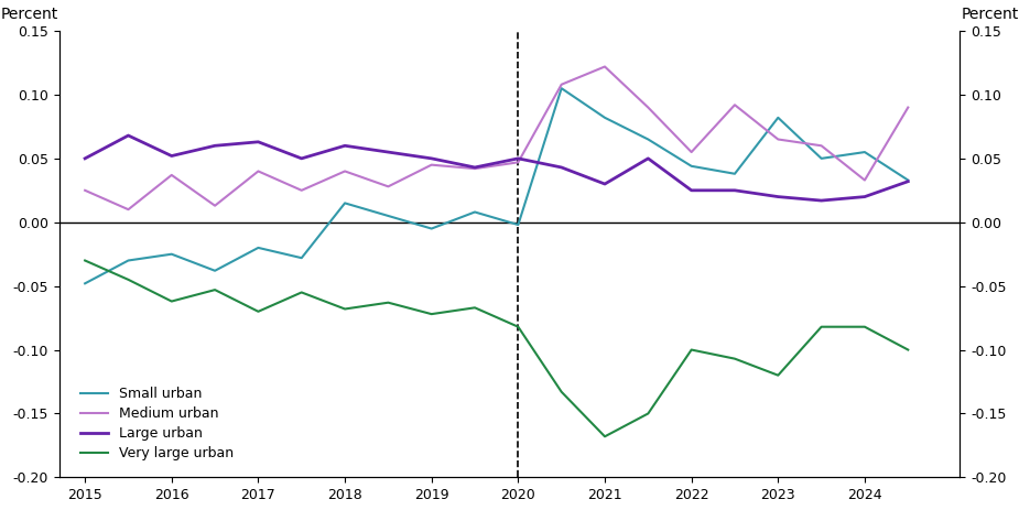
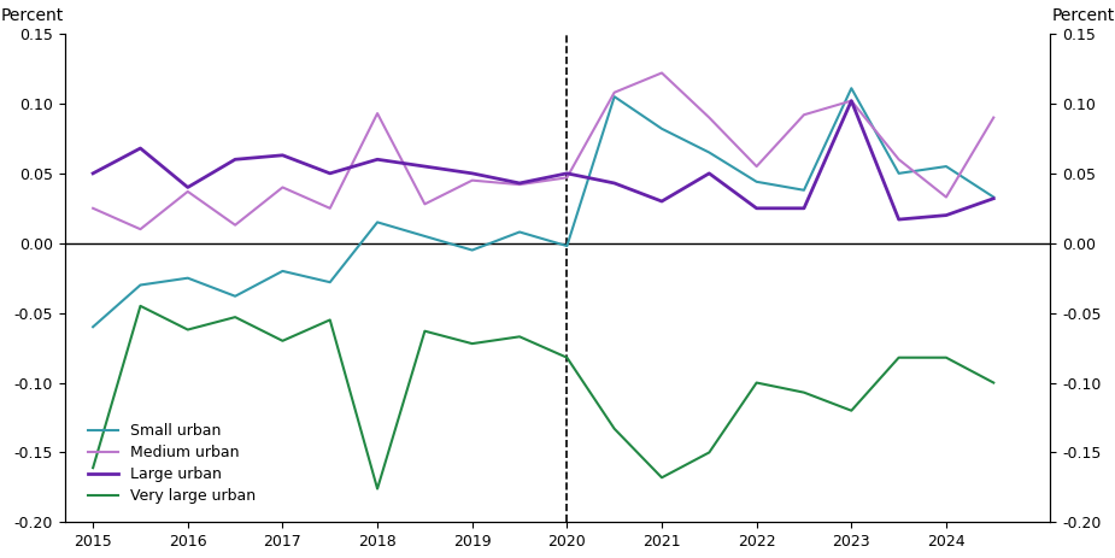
Small urban/2015: -0.048 -> -0.060
Very large urban/2015: -0.030 -> -0.161
Large urban/2016: 0.052 -> 0.040
Medium urban/2018: 0.040 -> 0.093
Very large urban/2018: -0.068 -> -0.176
Small urban/2023: 0.082 -> 0.111
Medium urban/2023: 0.065 -> 0.102
Large urban/2023: 0.020 -> 0.102
